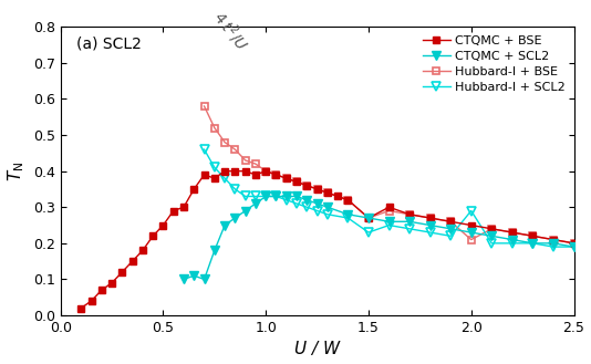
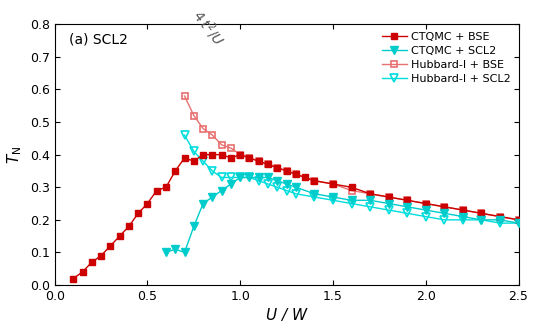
CTQMC + BSE/1.5: 0.27 -> 0.31
Hubbard-I + BSE/1.5: 0.27 -> 0.31
Hubbard-I + SCL2/1.5: 0.23 -> 0.26
Hubbard-I + BSE/2.0: 0.21 -> 0.25
Hubbard-I + SCL2/2.0: 0.29 -> 0.21
